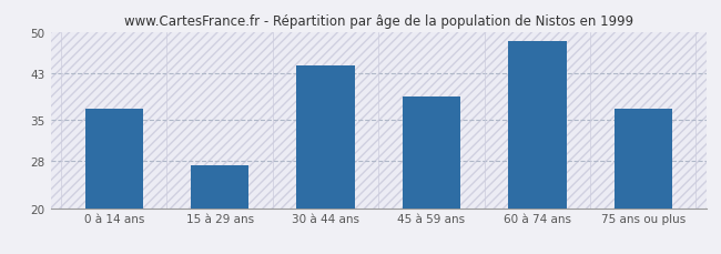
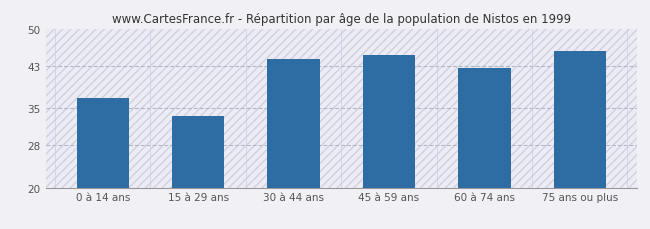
15 à 29 ans: 27.3 -> 33.6
45 à 59 ans: 39.0 -> 45.0
60 à 74 ans: 48.5 -> 42.6
75 ans ou plus: 37.0 -> 45.8
